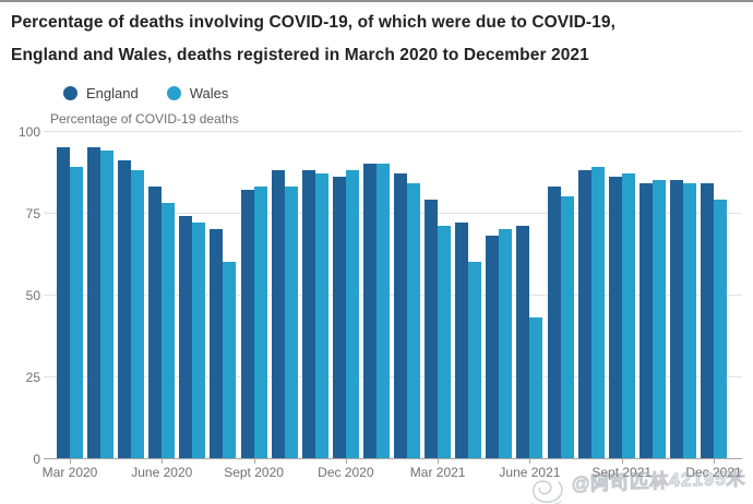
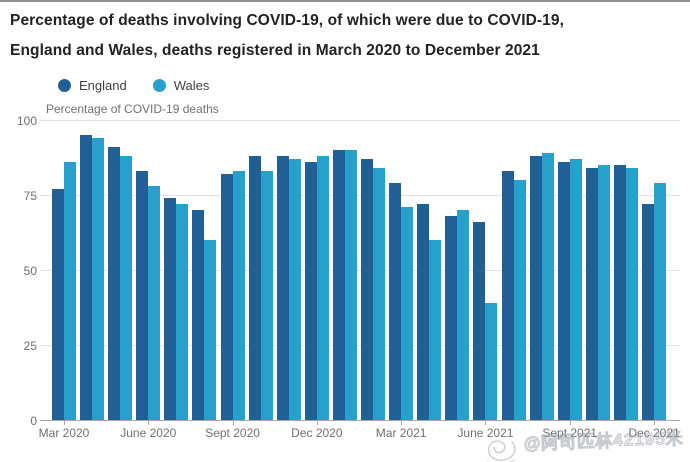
England/Mar 2020: 95 -> 77
Wales/Mar 2020: 89 -> 86
England/June 2021: 71 -> 66
Wales/June 2021: 43 -> 39
England/Dec 2021: 84 -> 72
